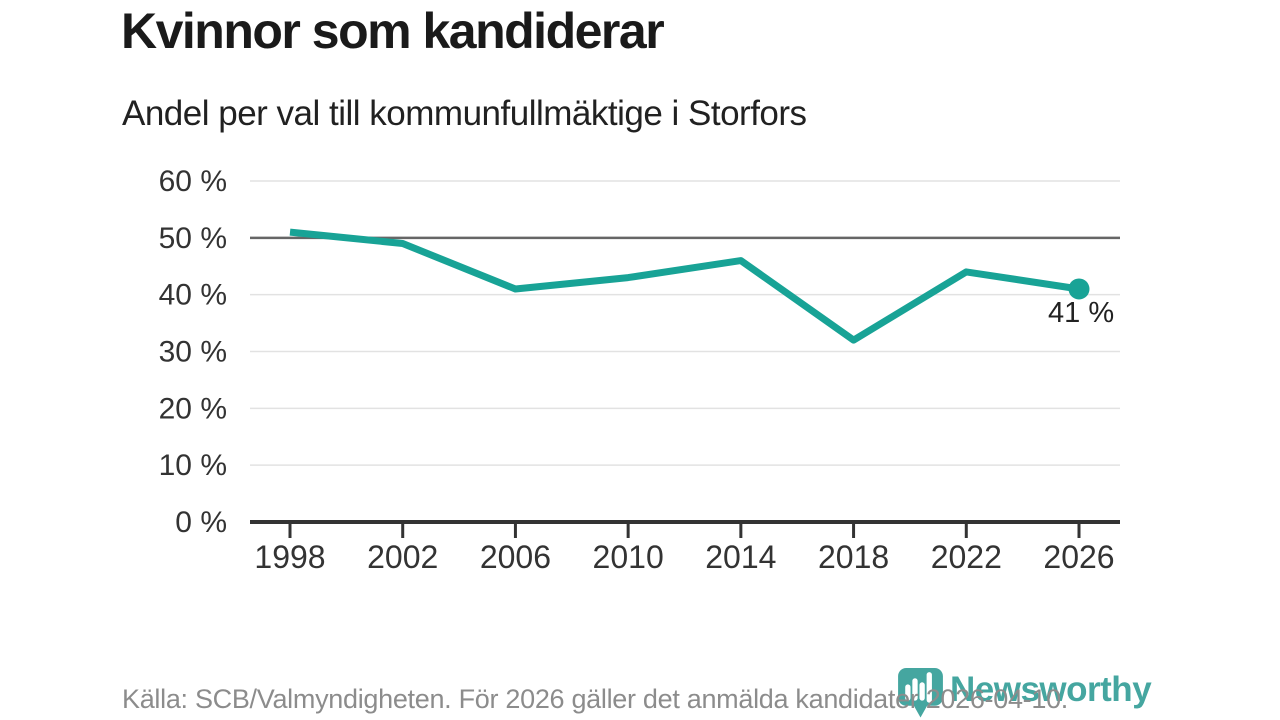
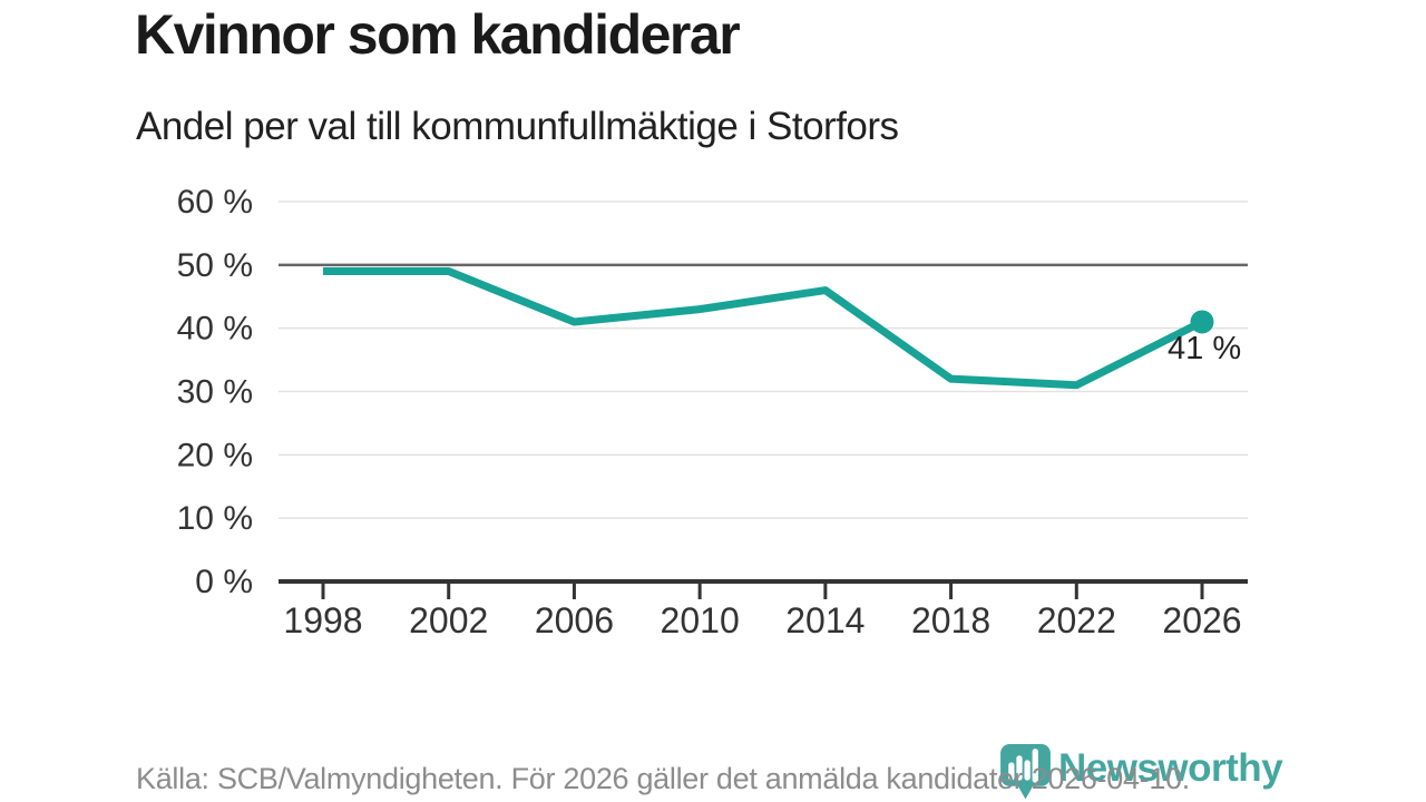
1998: 51% -> 49%
2022: 44% -> 31%
